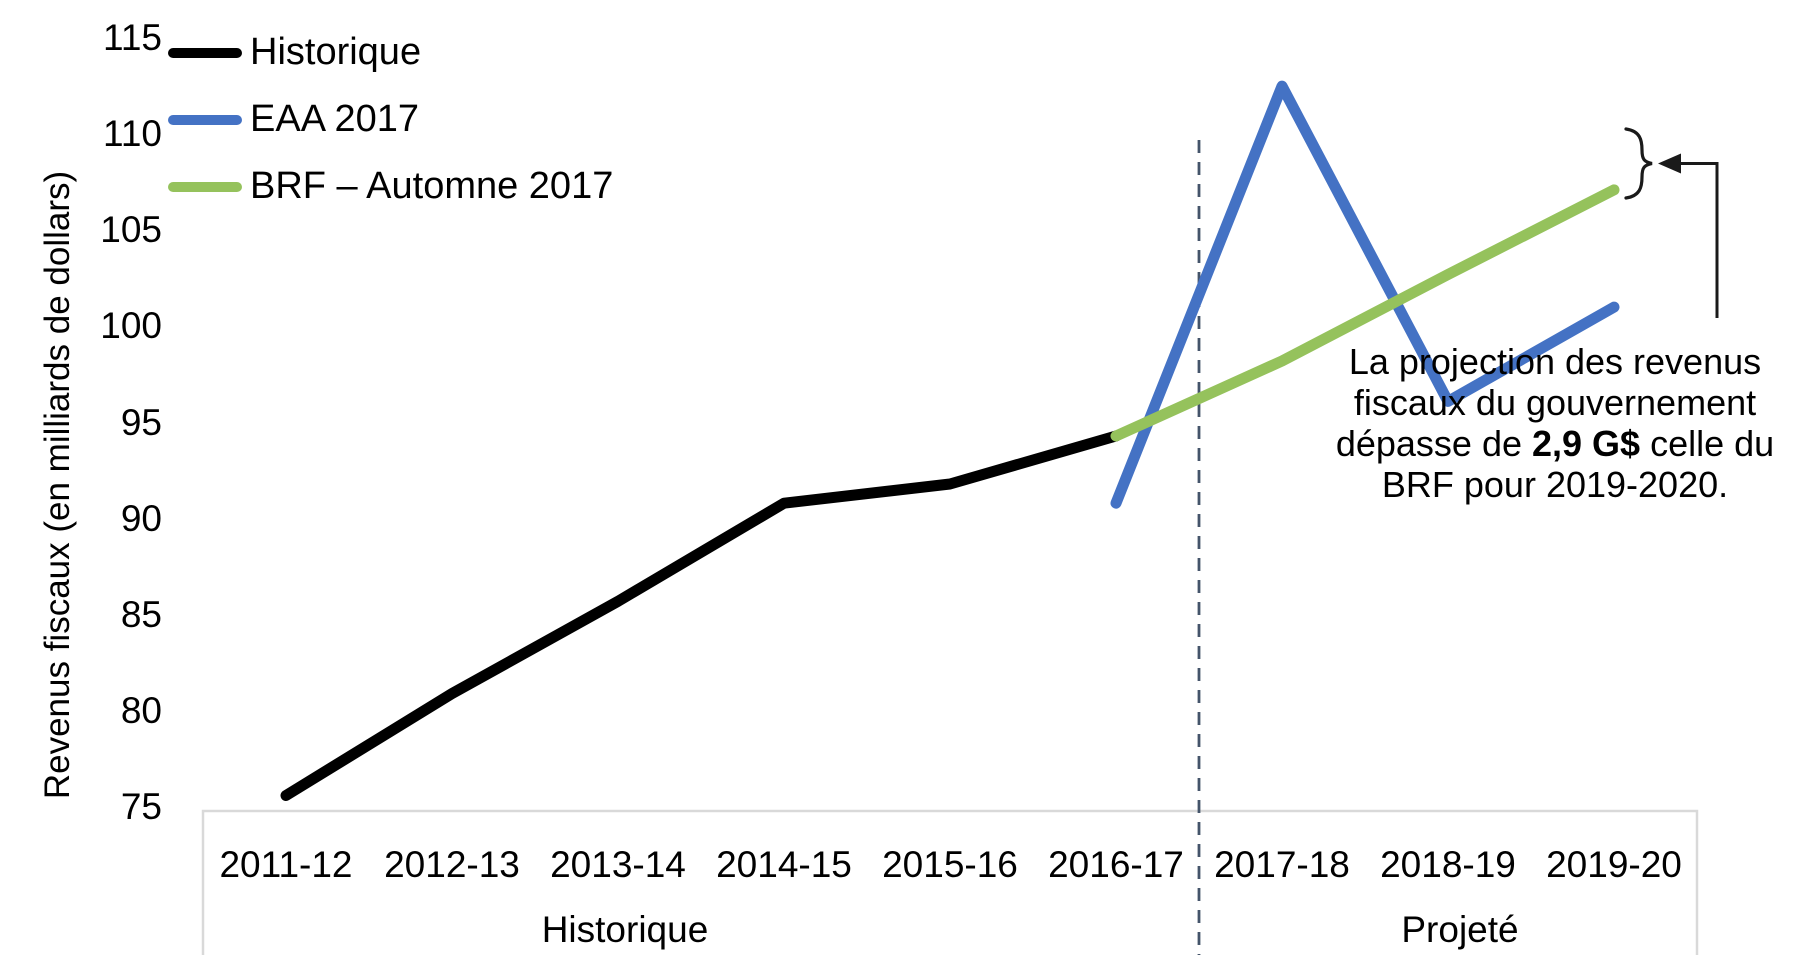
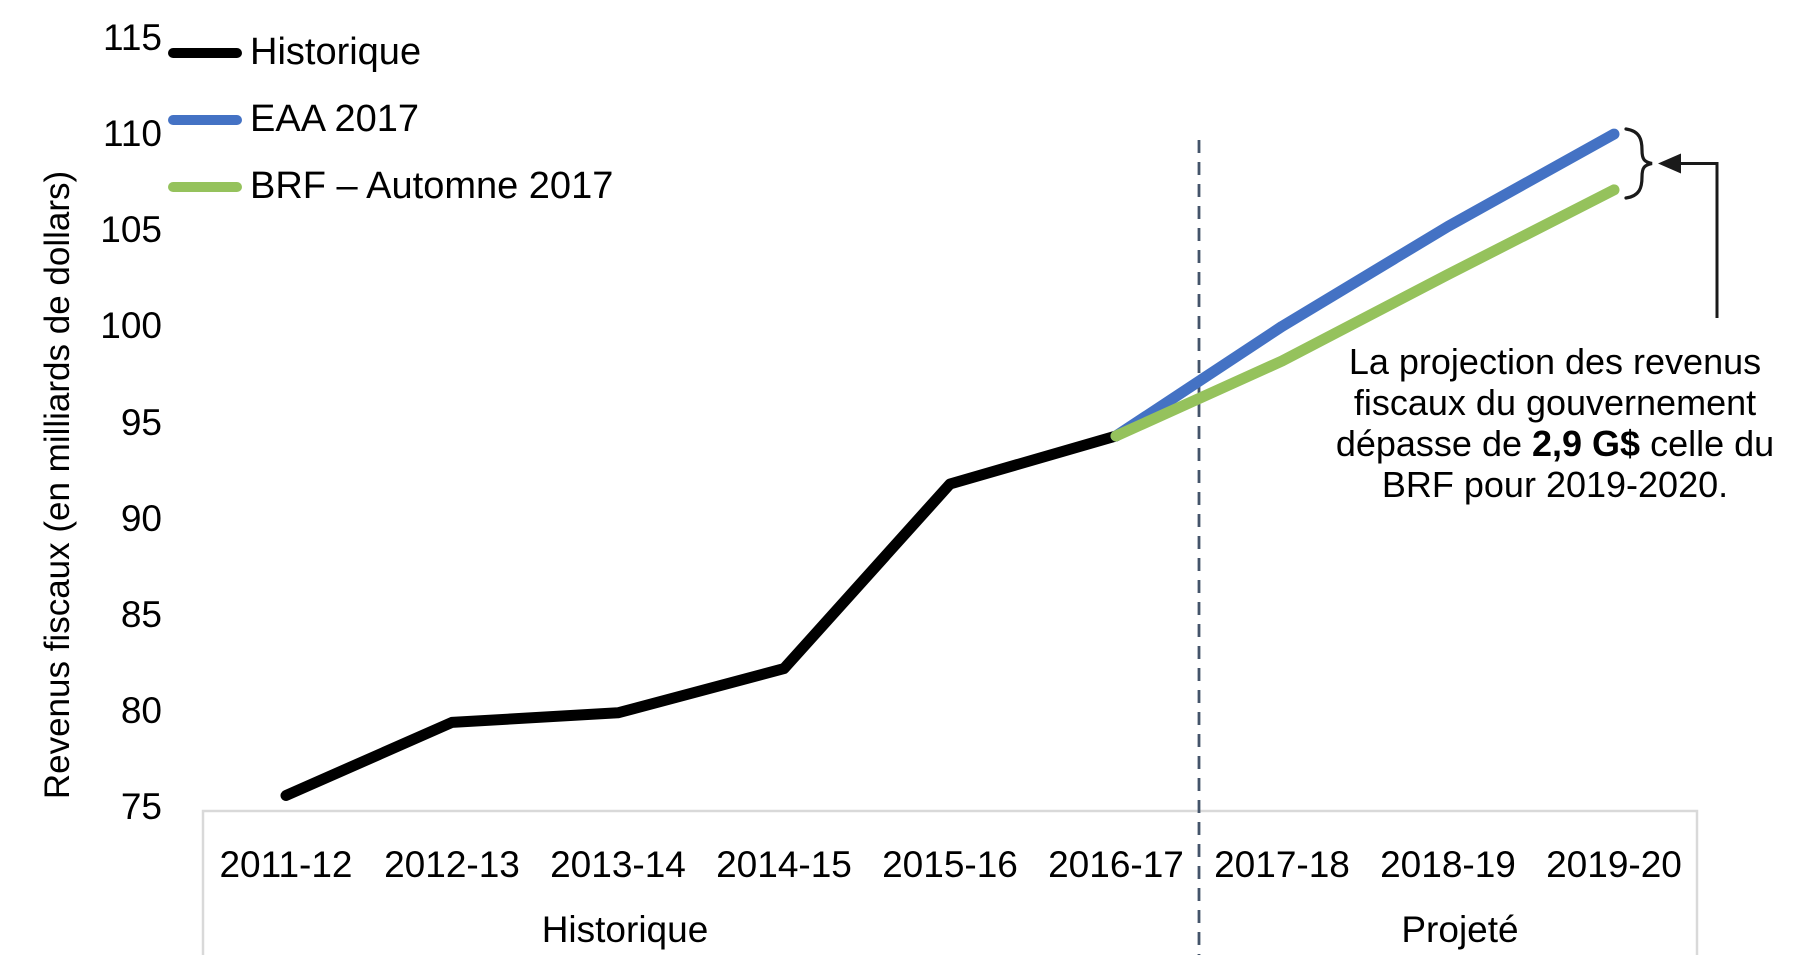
Historique/2012-13: 80.9 -> 79.4
Historique/2013-14: 85.7 -> 79.9
Historique/2014-15: 90.8 -> 82.2
EAA 2017/2016-17: 90.8 -> 94.3
EAA 2017/2017-18: 112.5 -> 100.0
EAA 2017/2018-19: 96.1 -> 105.2
EAA 2017/2019-20: 101.0 -> 110.0
